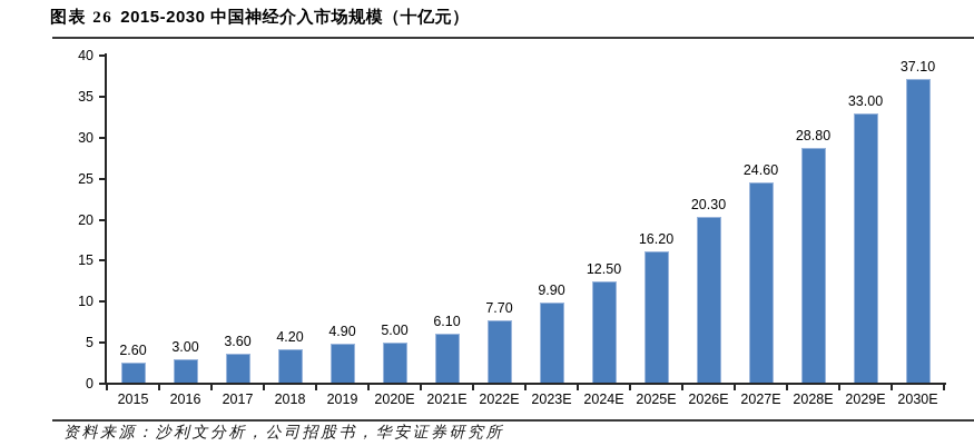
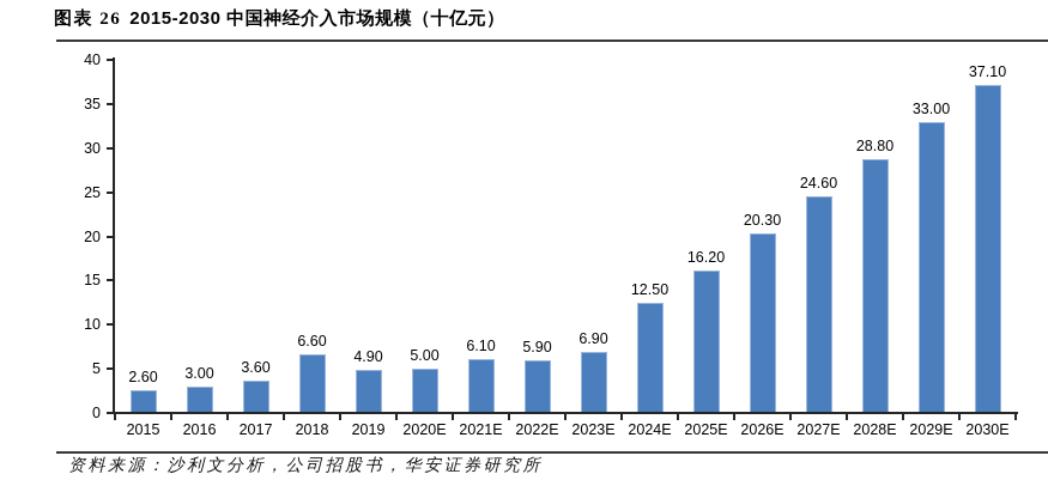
2018: 4.20 -> 6.60
2022E: 7.70 -> 5.90
2023E: 9.90 -> 6.90
